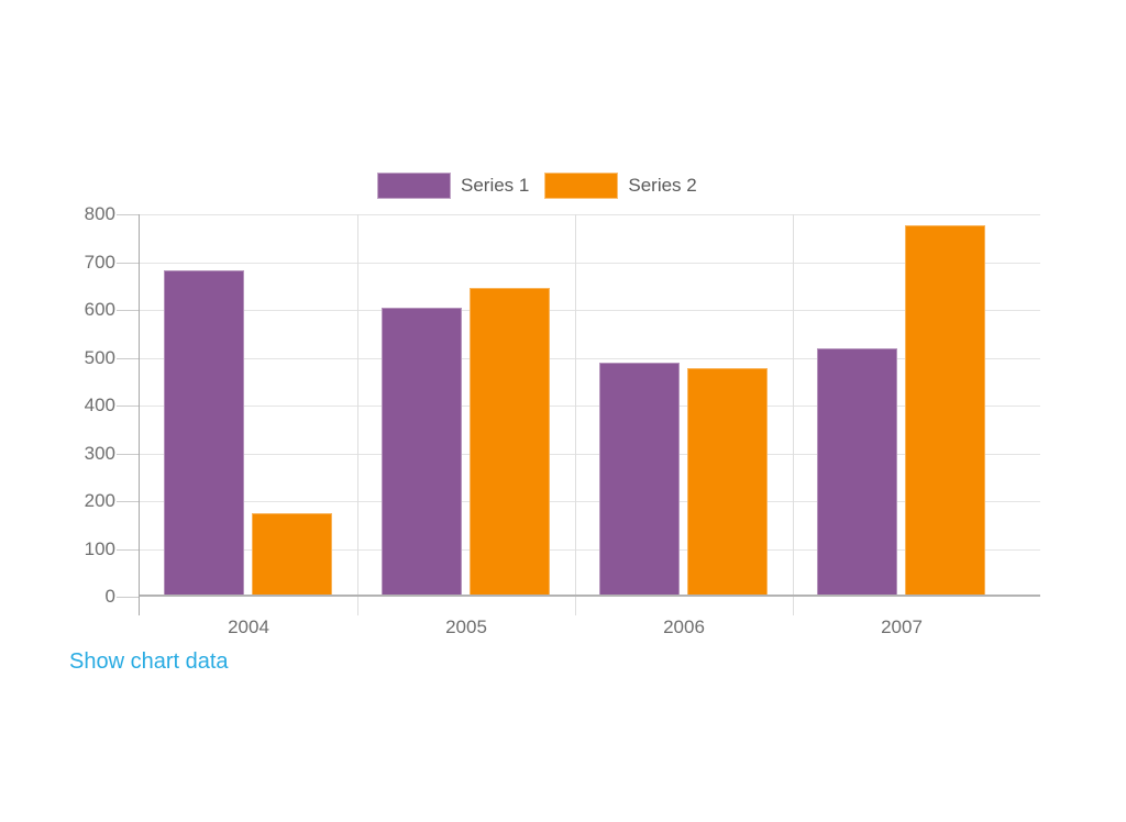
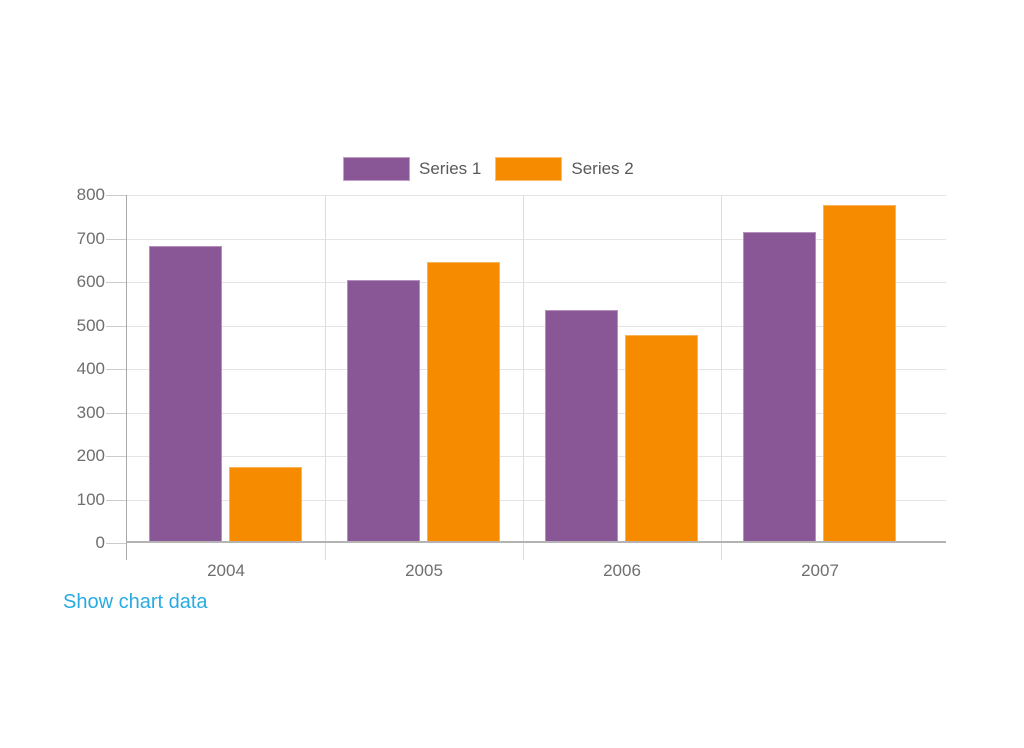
Series 1/2006: 490 -> 540
Series 1/2007: 520 -> 710
